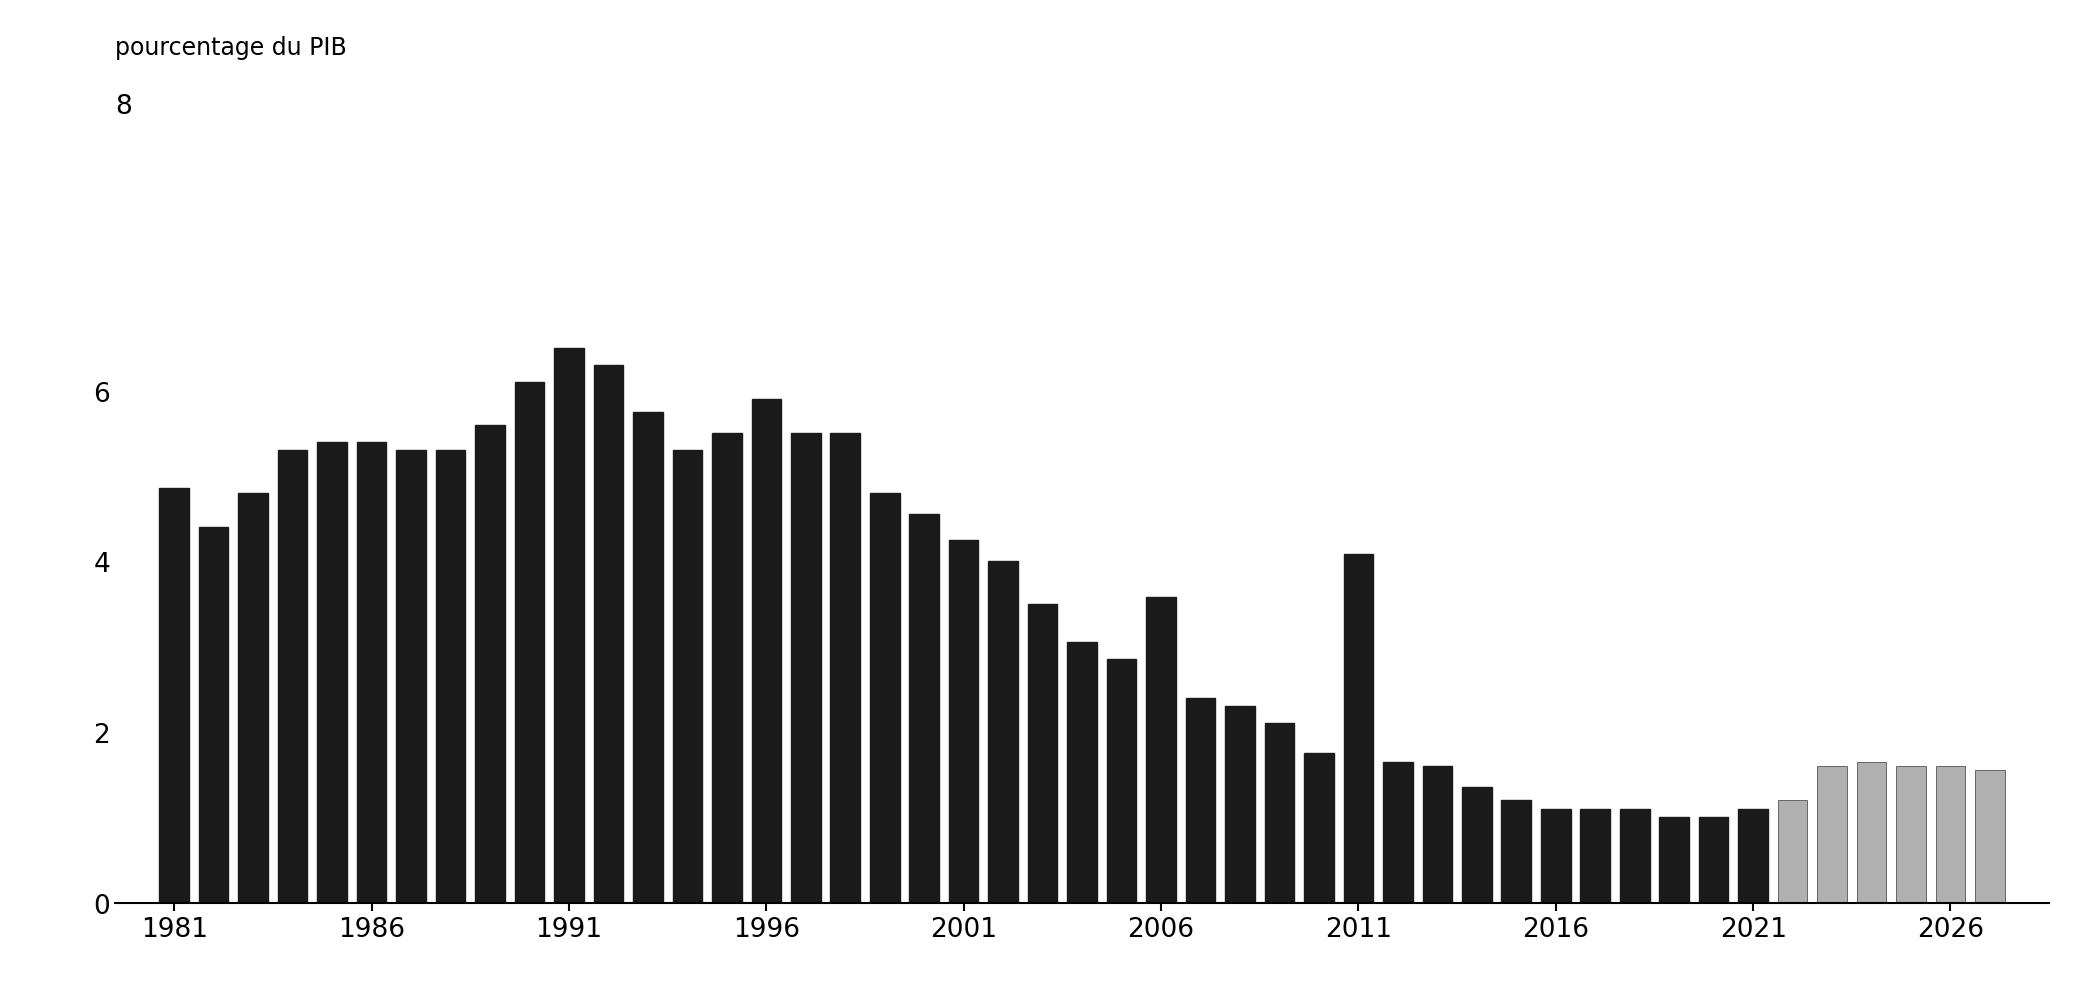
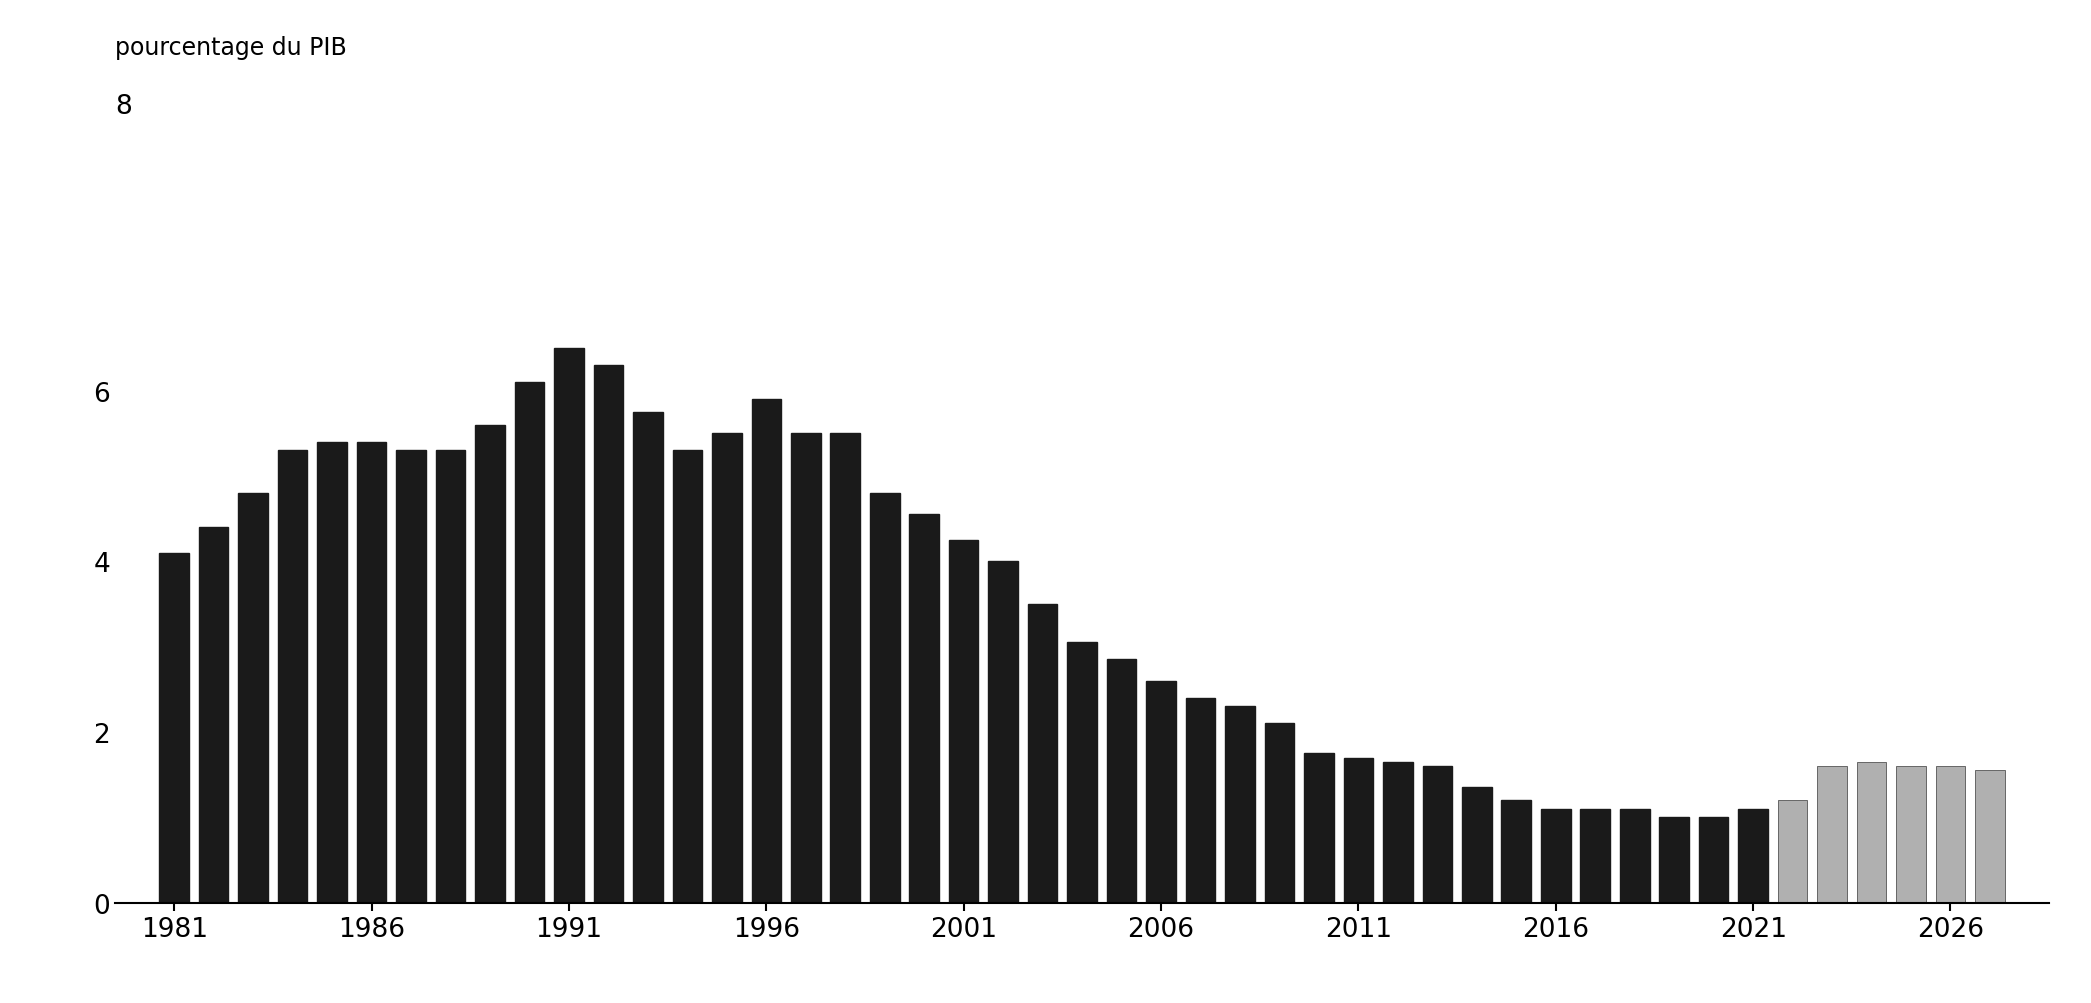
1981: 4.86 -> 4.10
2006: 3.58 -> 2.60
2011: 4.08 -> 1.70
